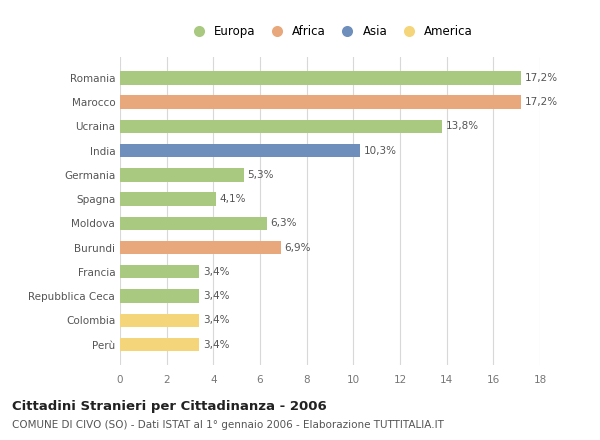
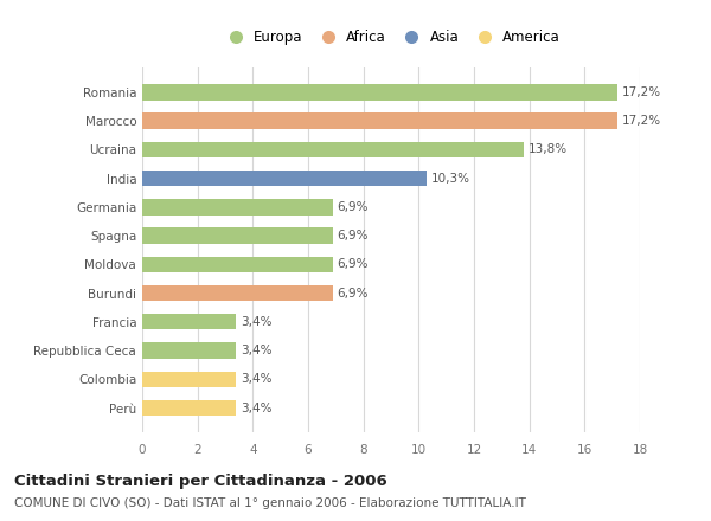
Germania: 5,3% -> 6,9%
Spagna: 4,1% -> 6,9%
Moldova: 6,3% -> 6,9%
